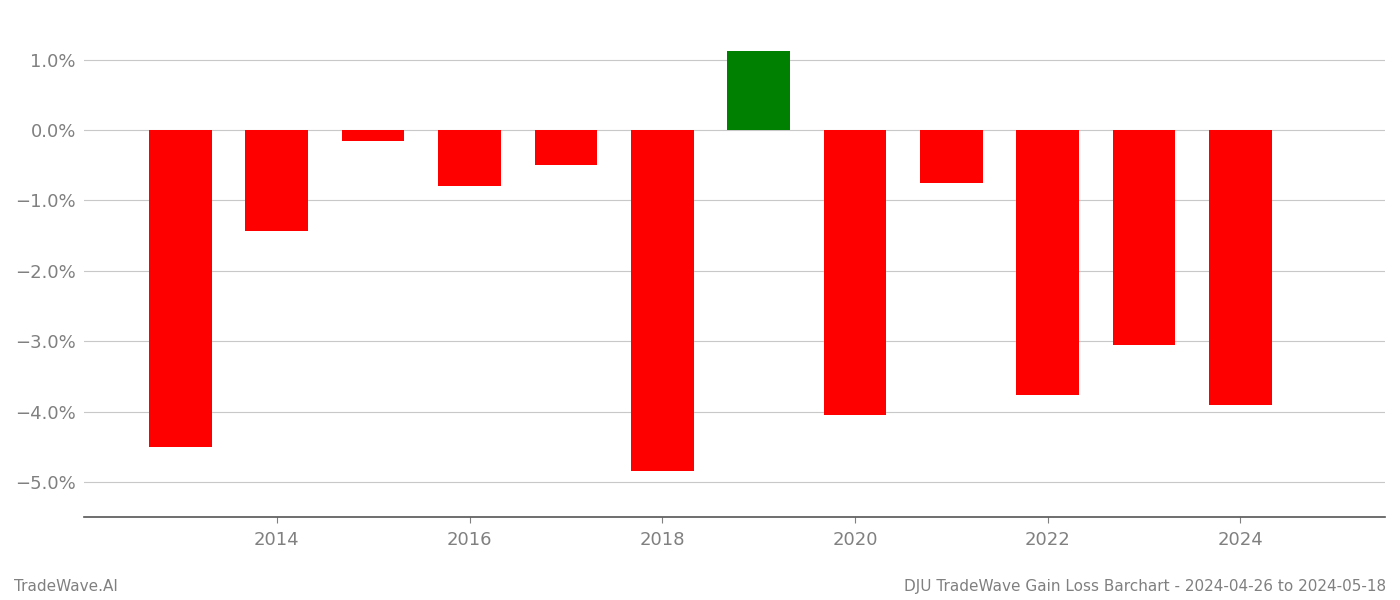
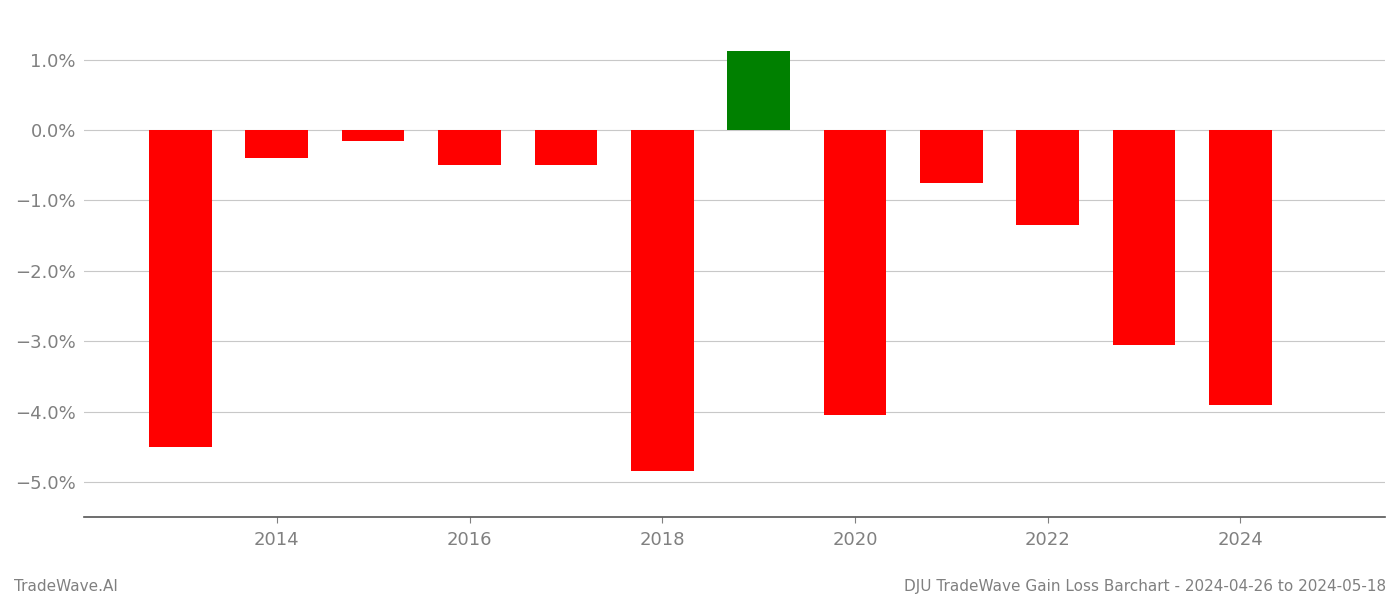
2014: -1.44% -> -0.40%
2016: -0.80% -> -0.50%
2022: -3.76% -> -1.35%
